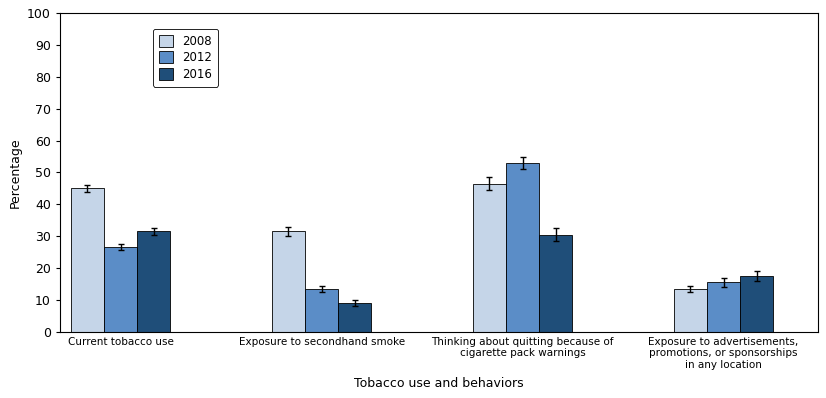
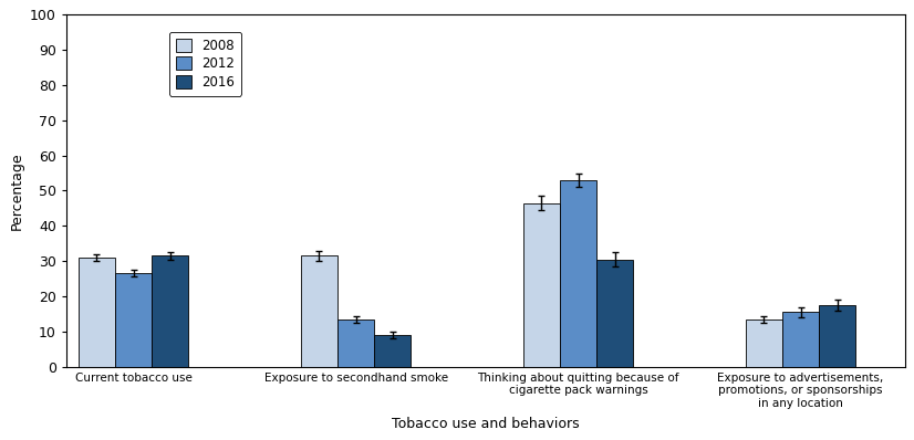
2008/Current tobacco use: 45.0 -> 31.0
